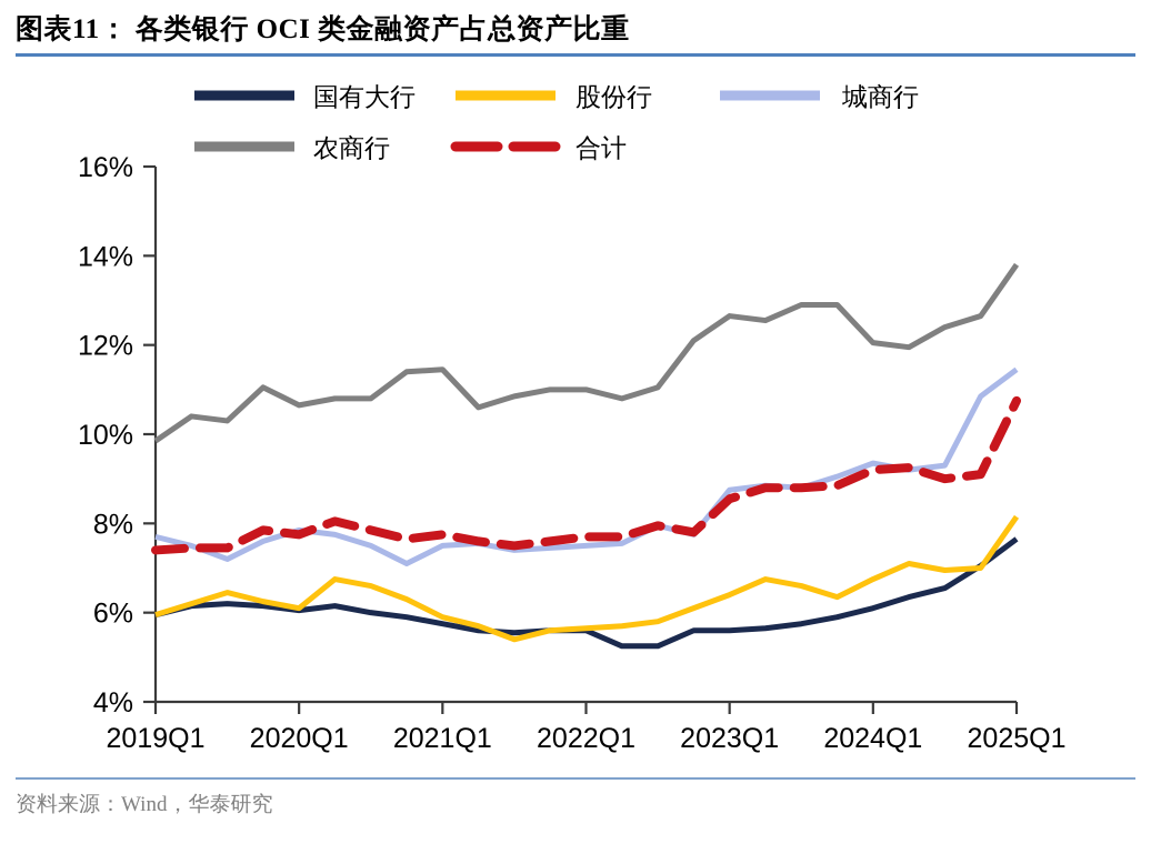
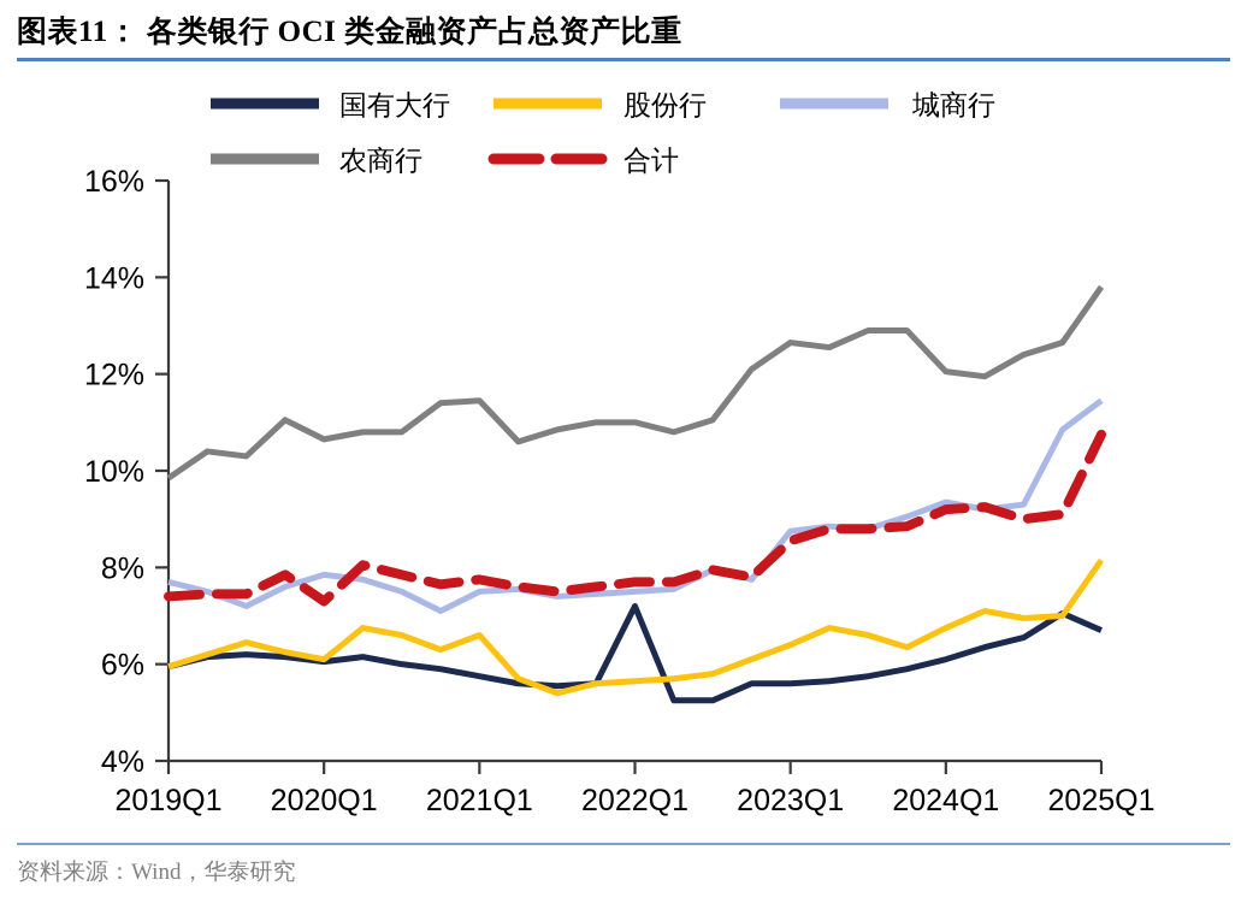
合计/2020Q1: 7.8% -> 7.3%
股份行/2021Q1: 5.9% -> 6.6%
国有大行/2022Q1: 5.6% -> 7.2%
国有大行/2025Q1: 7.7% -> 6.7%
